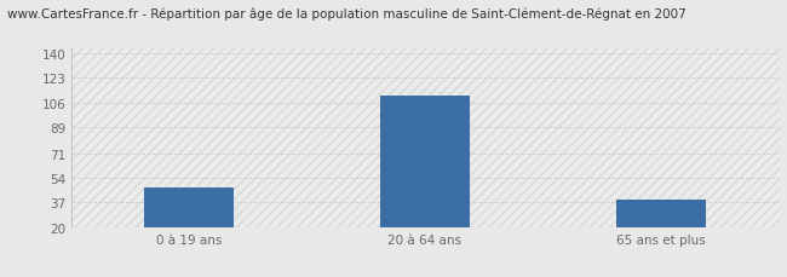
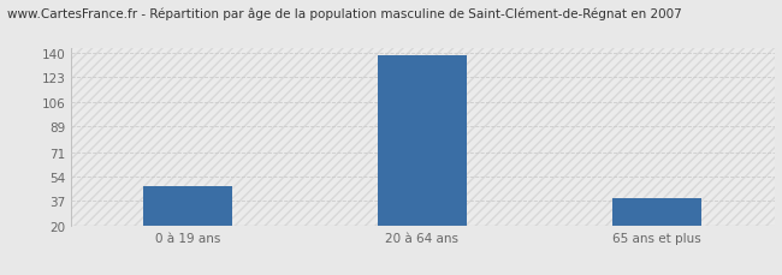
20 à 64 ans: 111 -> 138
